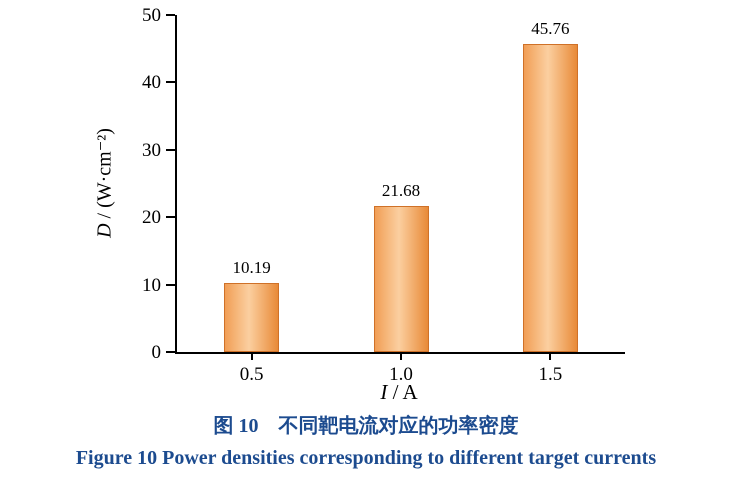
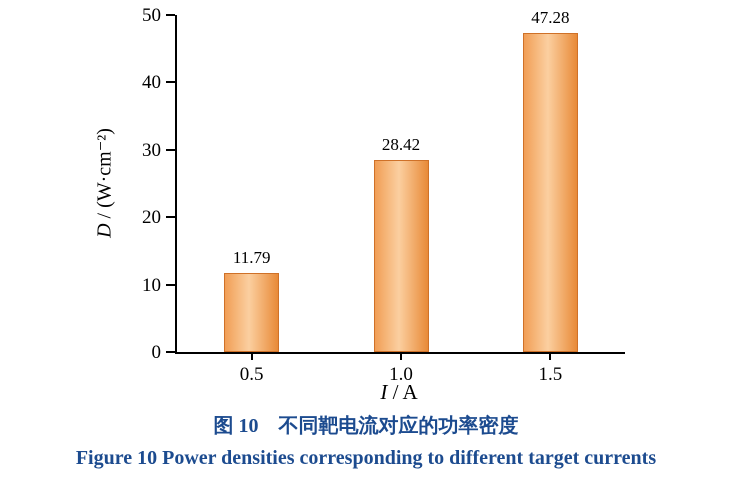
0.5: 10.19 -> 11.79
1.0: 21.68 -> 28.42
1.5: 45.76 -> 47.28
